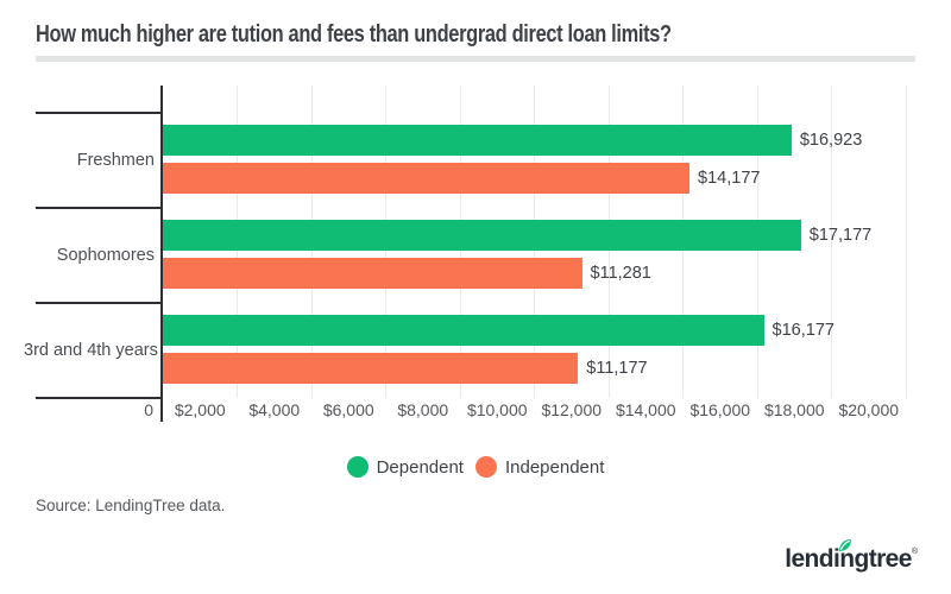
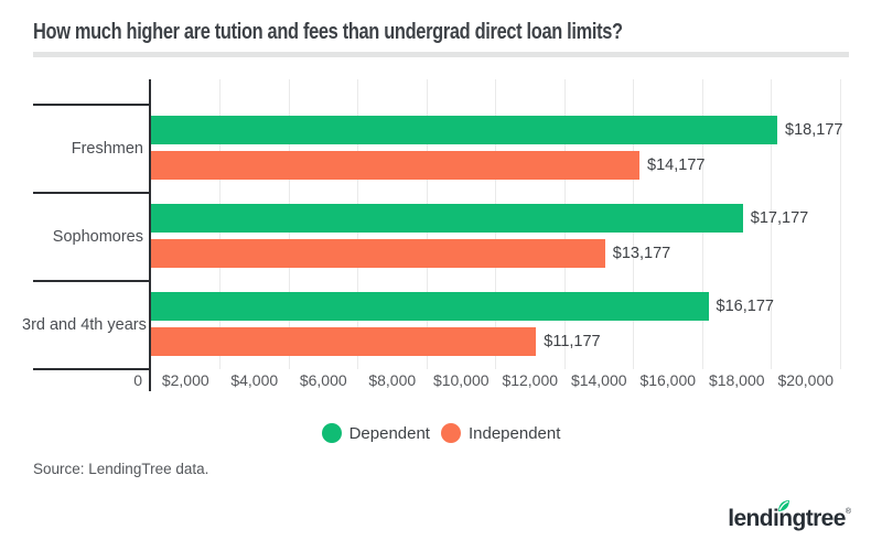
Dependent/Freshmen: $16,923 -> $18,177
Independent/Sophomores: $11,281 -> $13,177
